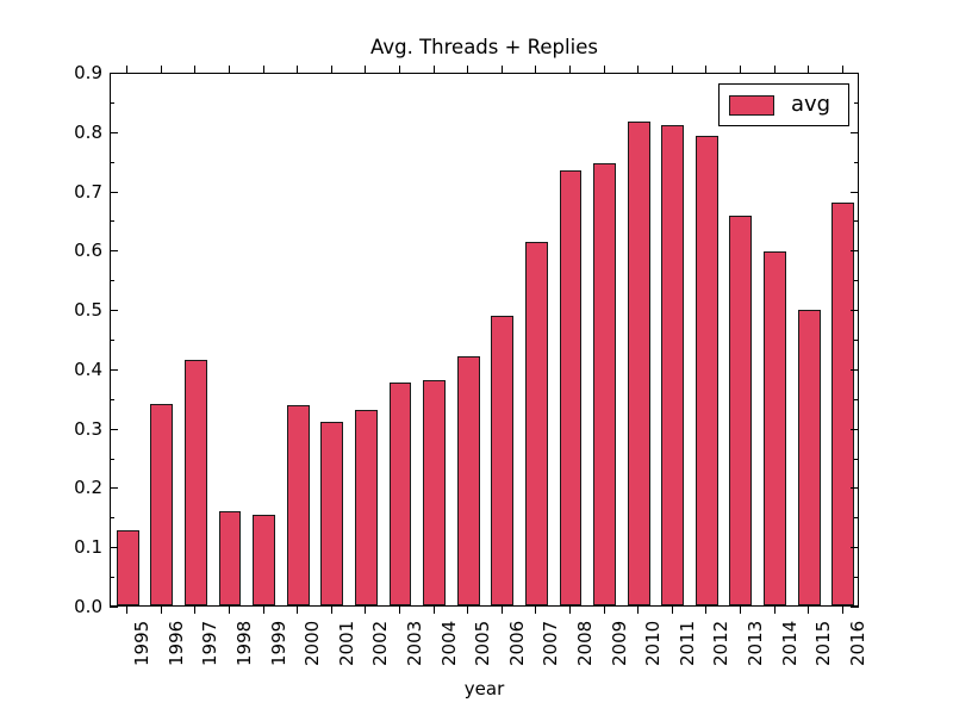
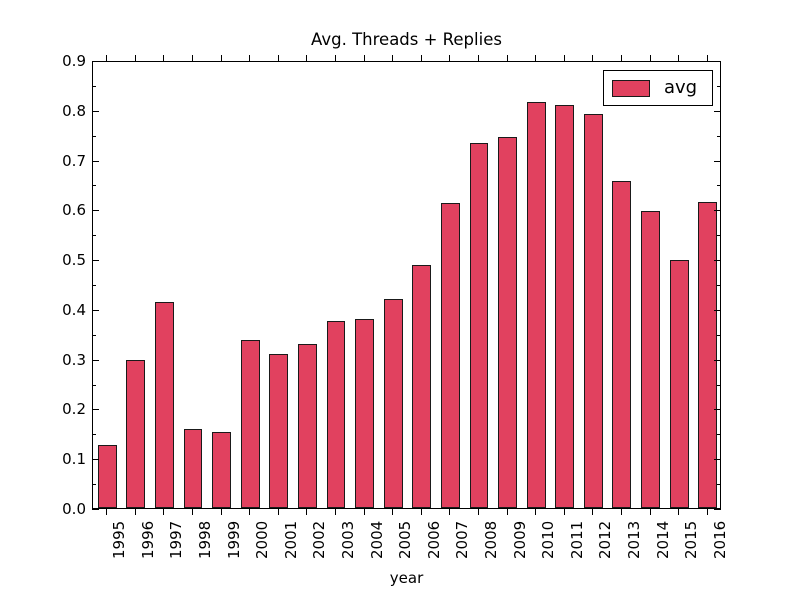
1996: 0.34 -> 0.30
2016: 0.68 -> 0.61
